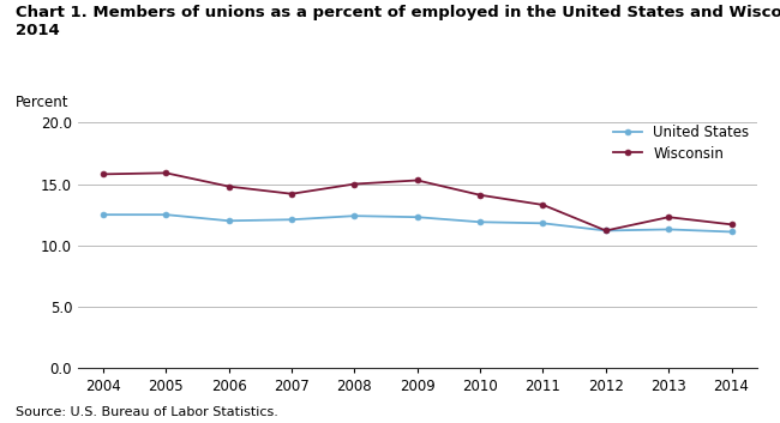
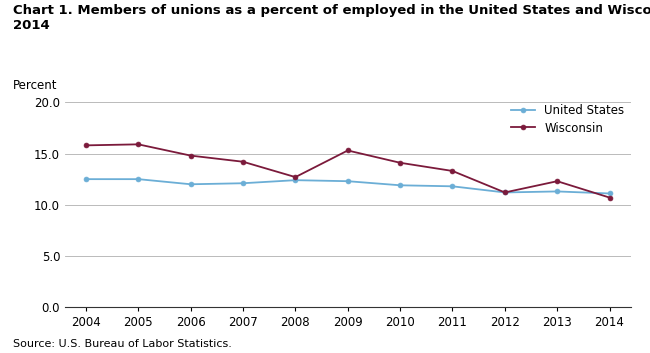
Wisconsin/2008: 15.0 -> 12.7
Wisconsin/2014: 11.7 -> 10.7
